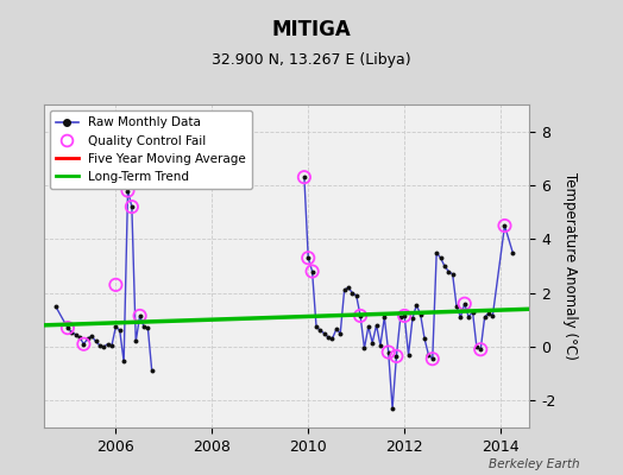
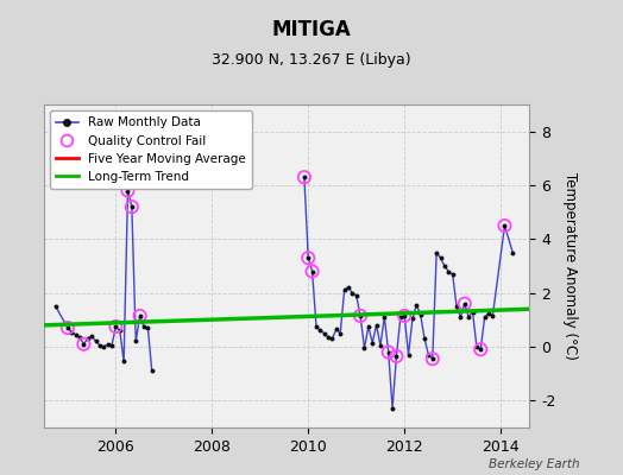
Quality Control Fail/2006: 2.30 -> 0.75
